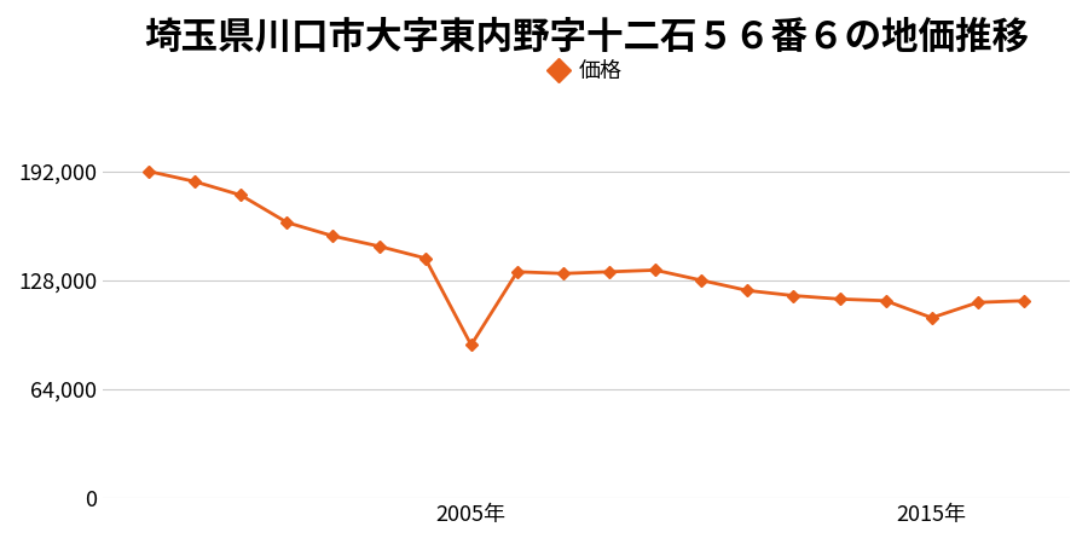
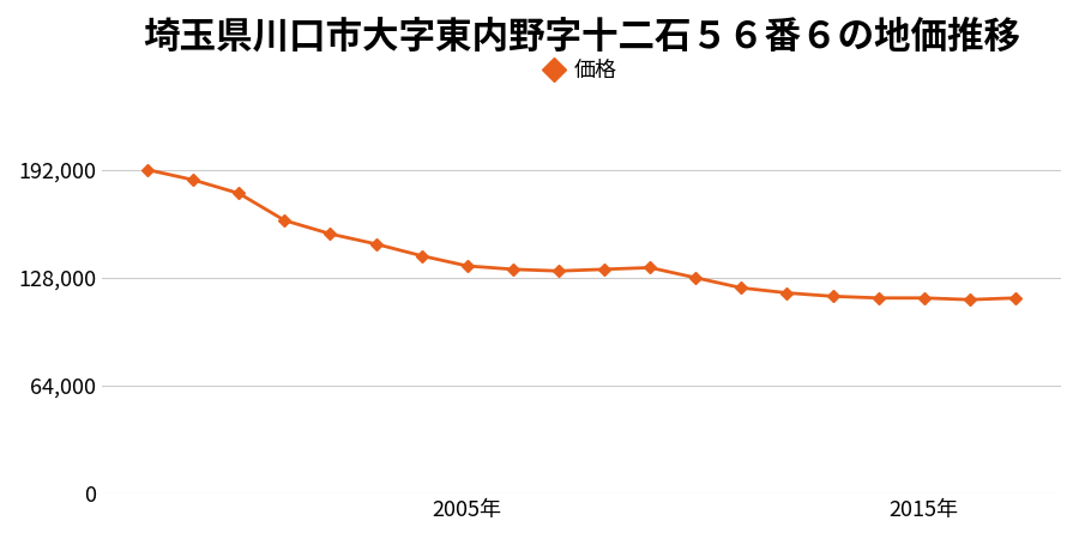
2005年: 90,000 -> 135,000
2015年: 106,000 -> 116,000
